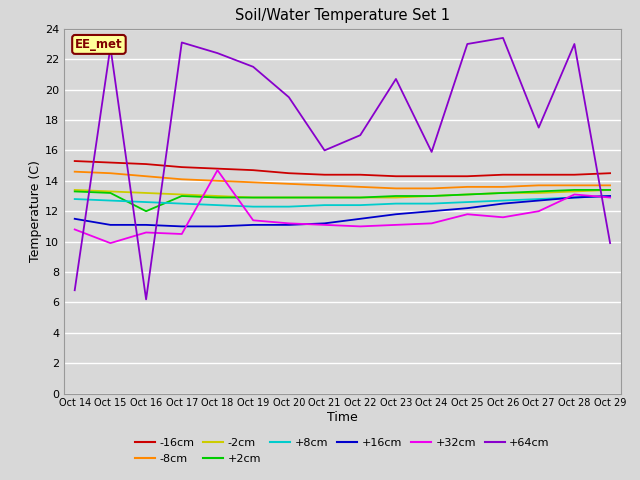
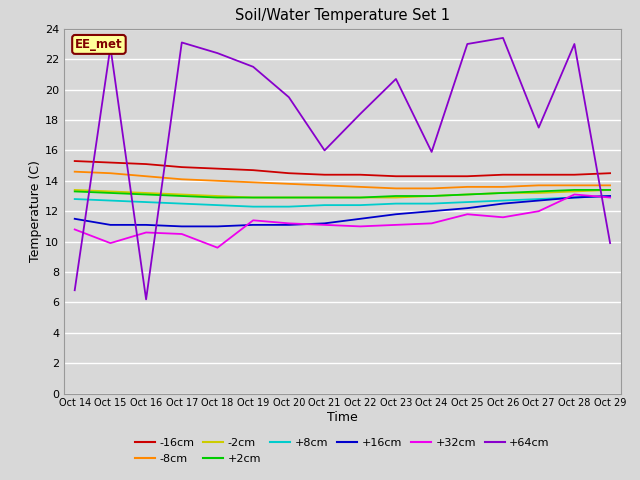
+2cm/Oct 16: 12.0 -> 13.1
+32cm/Oct 18: 14.7 -> 9.6
+64cm/Oct 22: 17.0 -> 18.4
